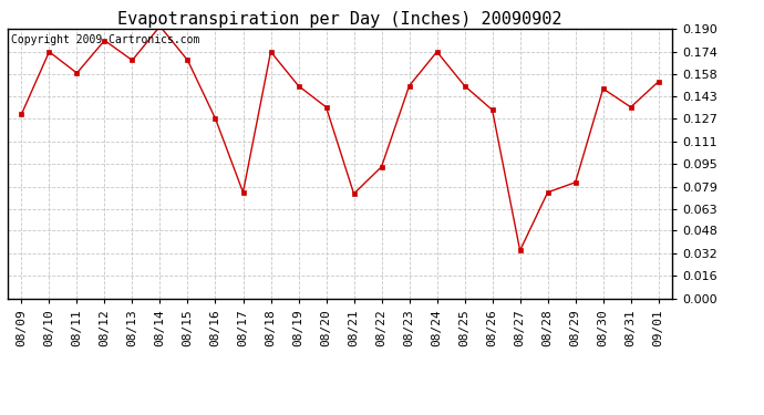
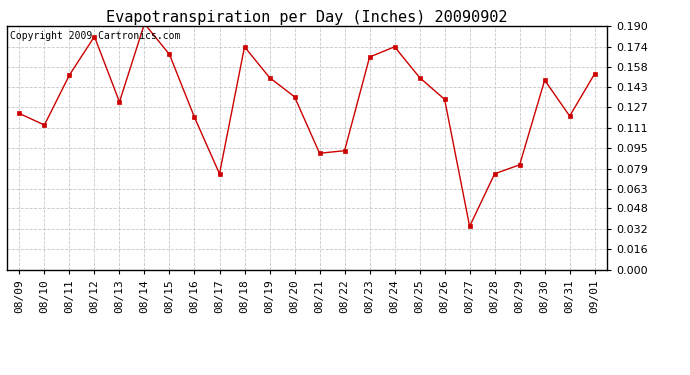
08/09: 0.130 -> 0.122
08/10: 0.174 -> 0.113
08/11: 0.159 -> 0.152
08/13: 0.168 -> 0.131
08/16: 0.127 -> 0.119
08/21: 0.074 -> 0.091
08/23: 0.150 -> 0.166
08/31: 0.135 -> 0.120
